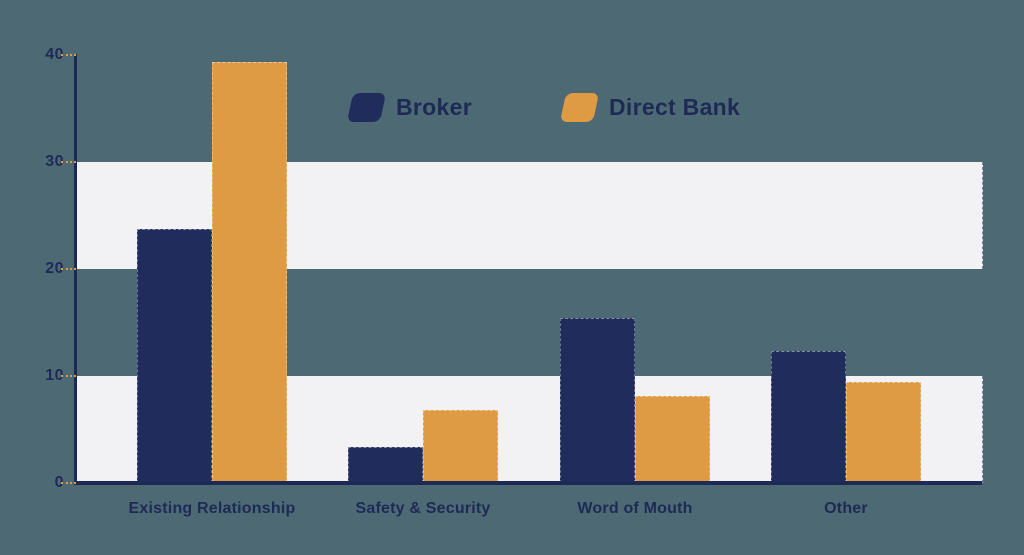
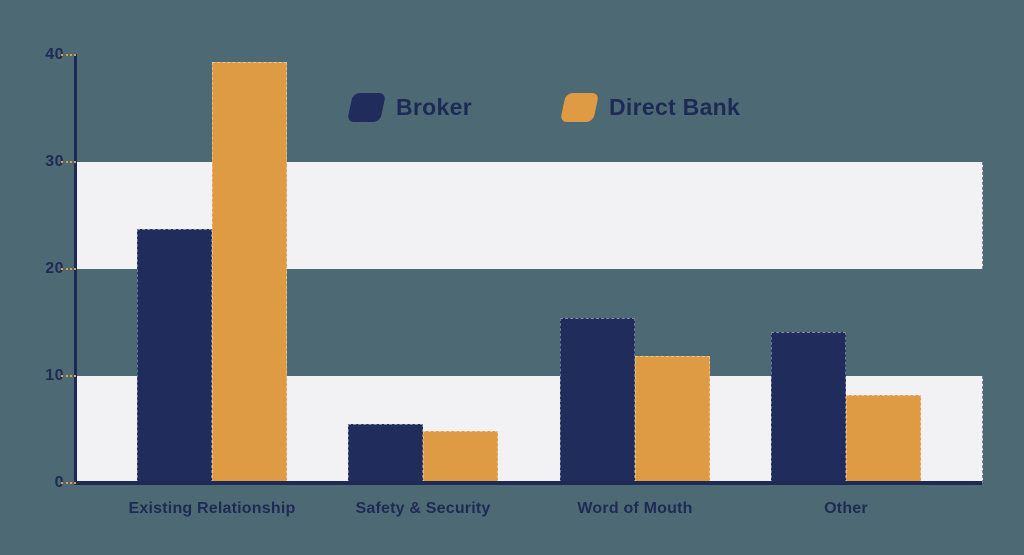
Broker/Safety & Security: 3.4 -> 5.5
Direct Bank/Safety & Security: 6.8 -> 4.9
Direct Bank/Word of Mouth: 8.1 -> 11.9
Broker/Other: 12.3 -> 14.1
Direct Bank/Other: 9.4 -> 8.2
